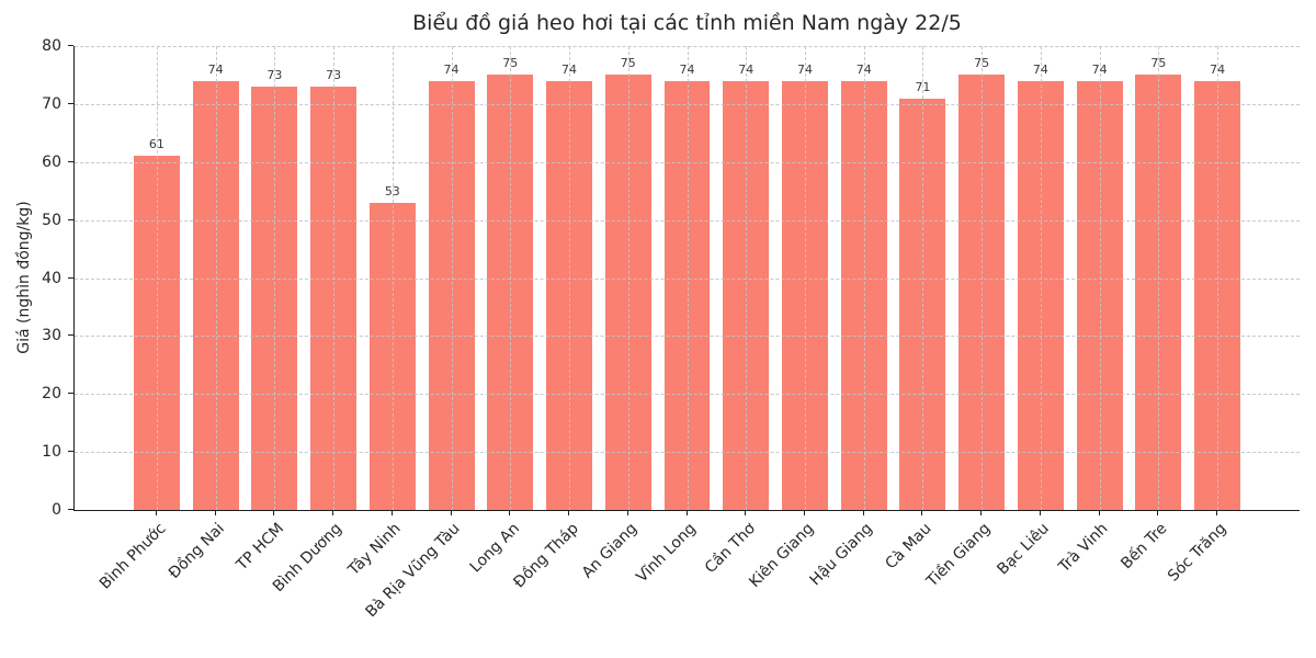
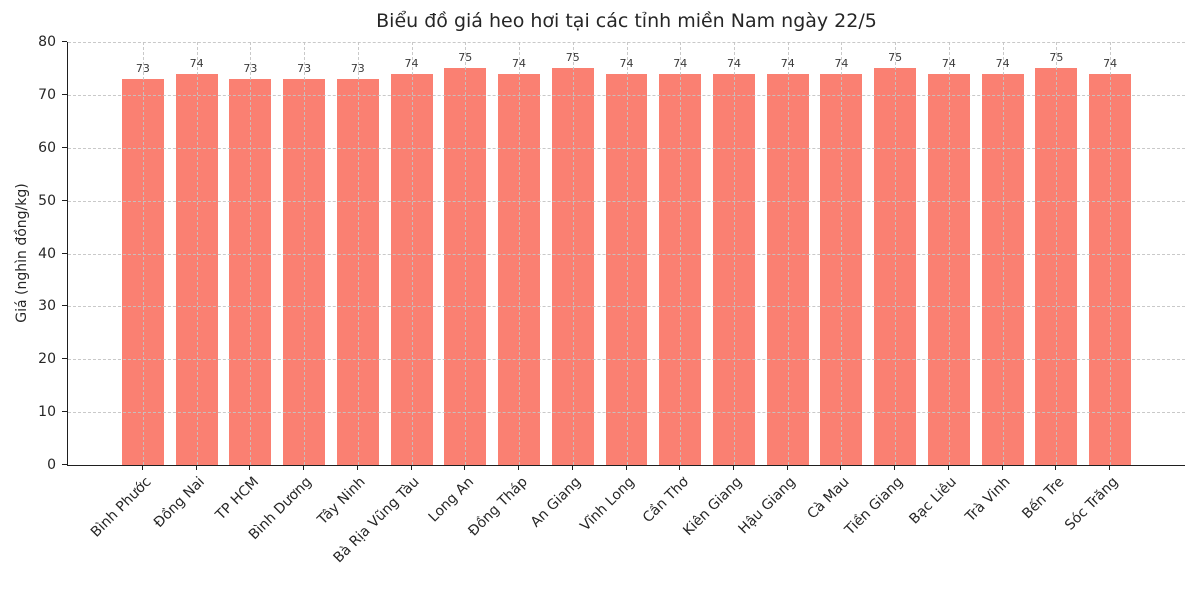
Bình Phước: 61 -> 73
Tây Ninh: 53 -> 73
Cà Mau: 71 -> 74
